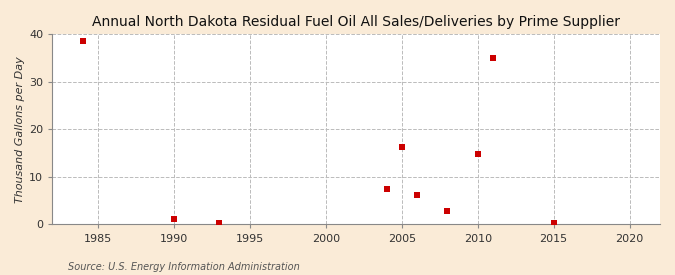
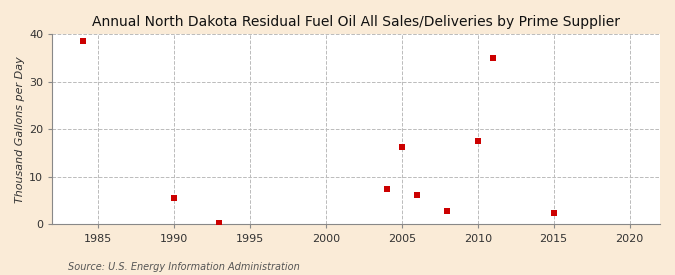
1990: 1.2 -> 5.5
2010: 14.8 -> 17.5
2015: 0.4 -> 2.5
